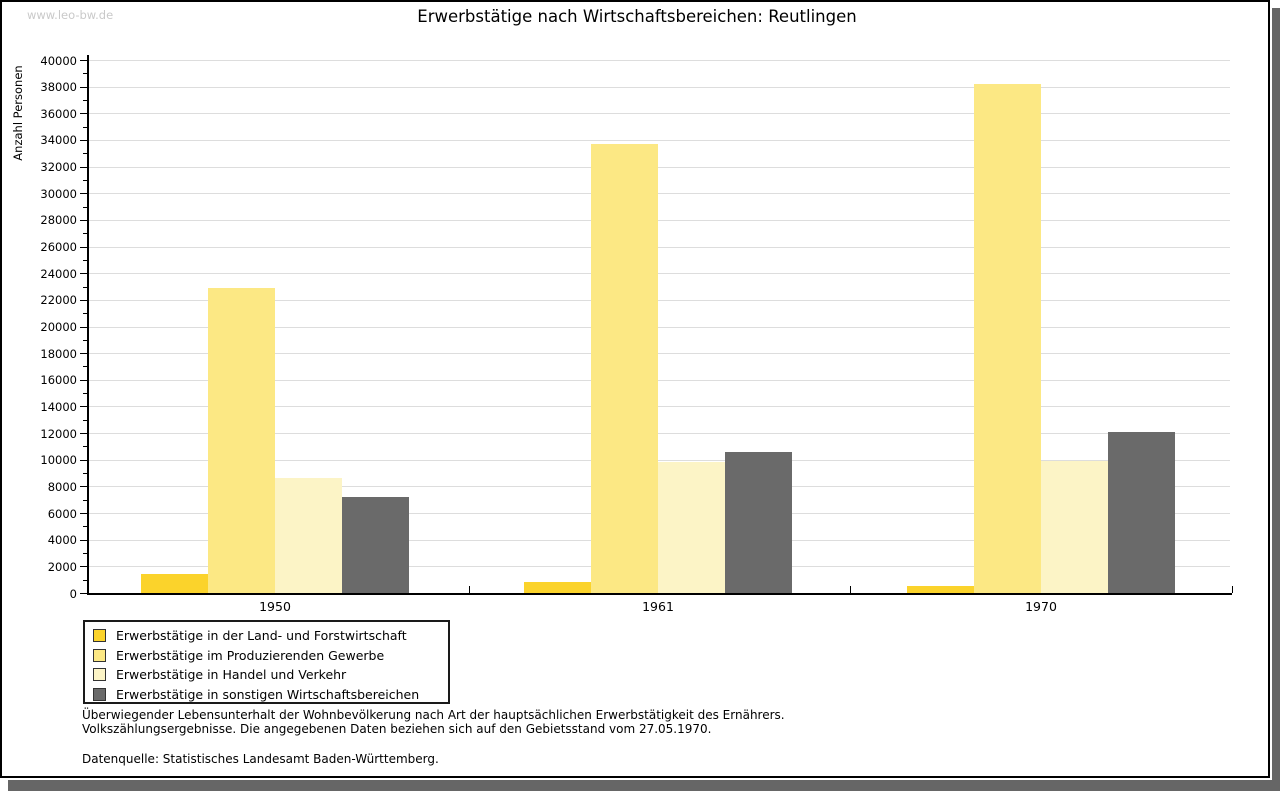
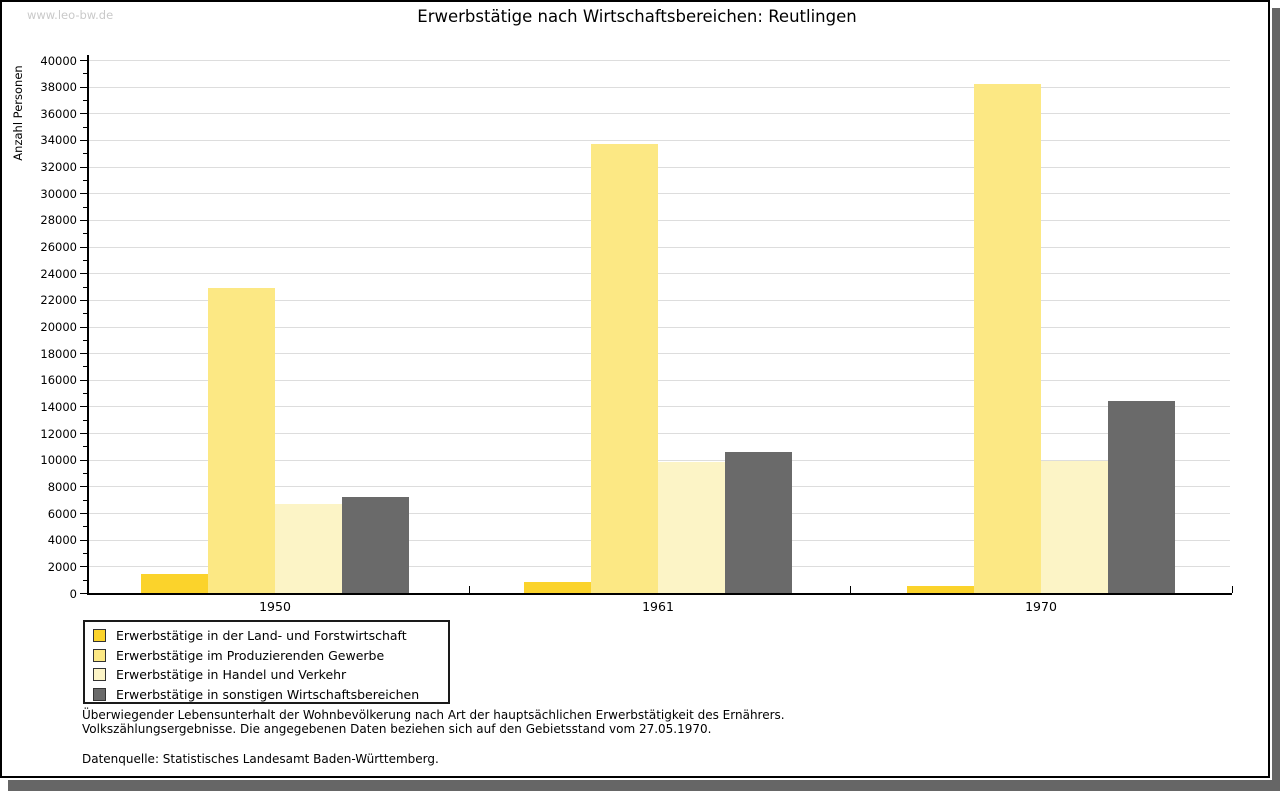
Erwerbstätige in Handel und Verkehr/1950: 8600 -> 6700
Erwerbstätige in sonstigen Wirtschaftsbereichen/1970: 12100 -> 14400
